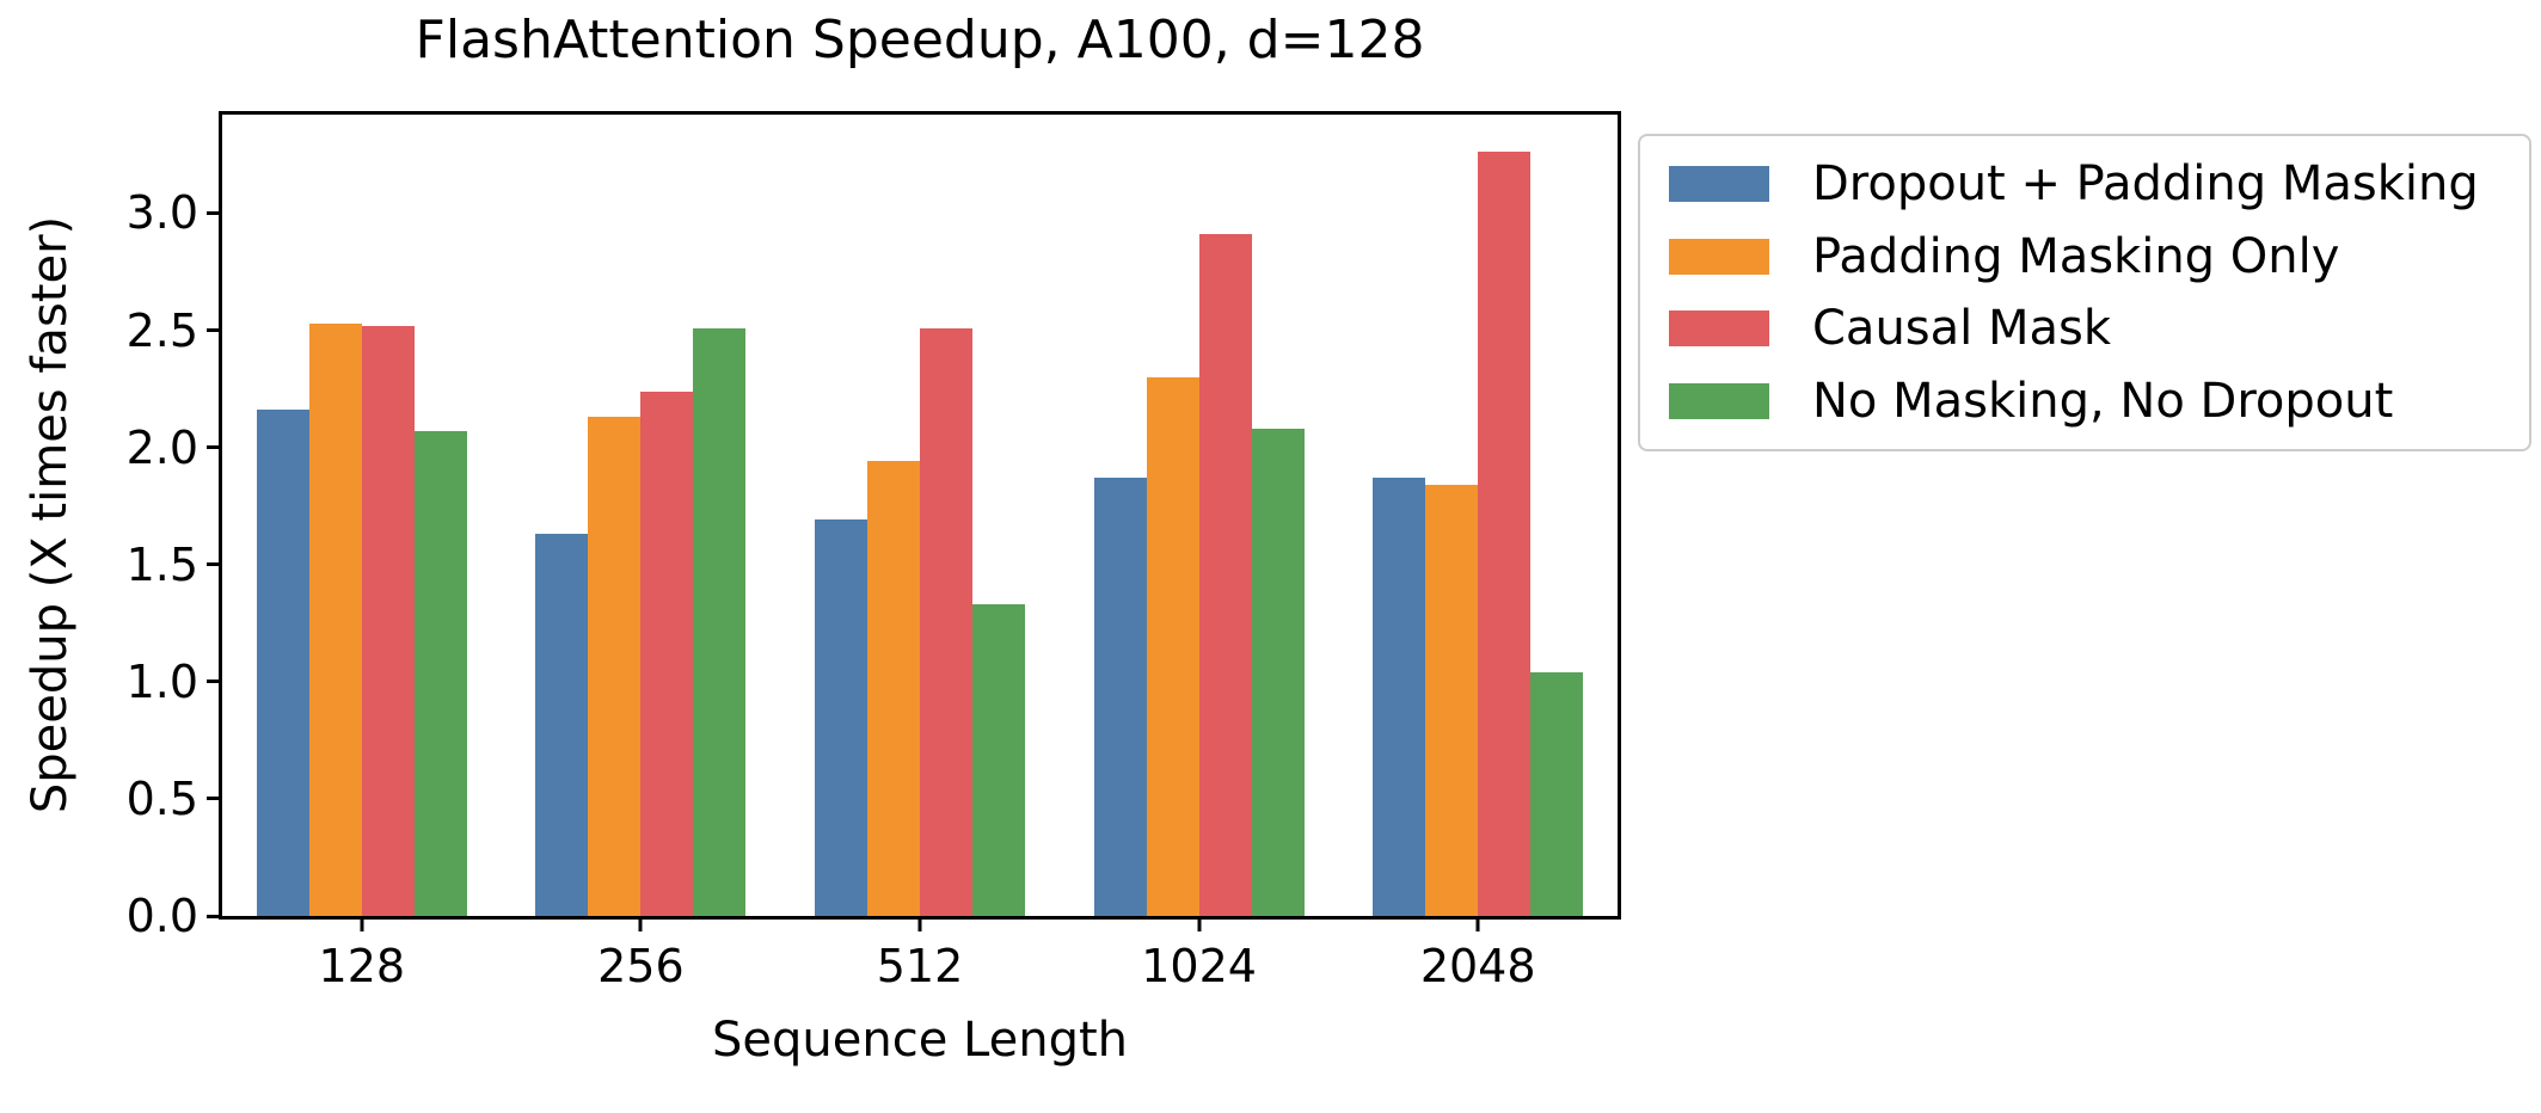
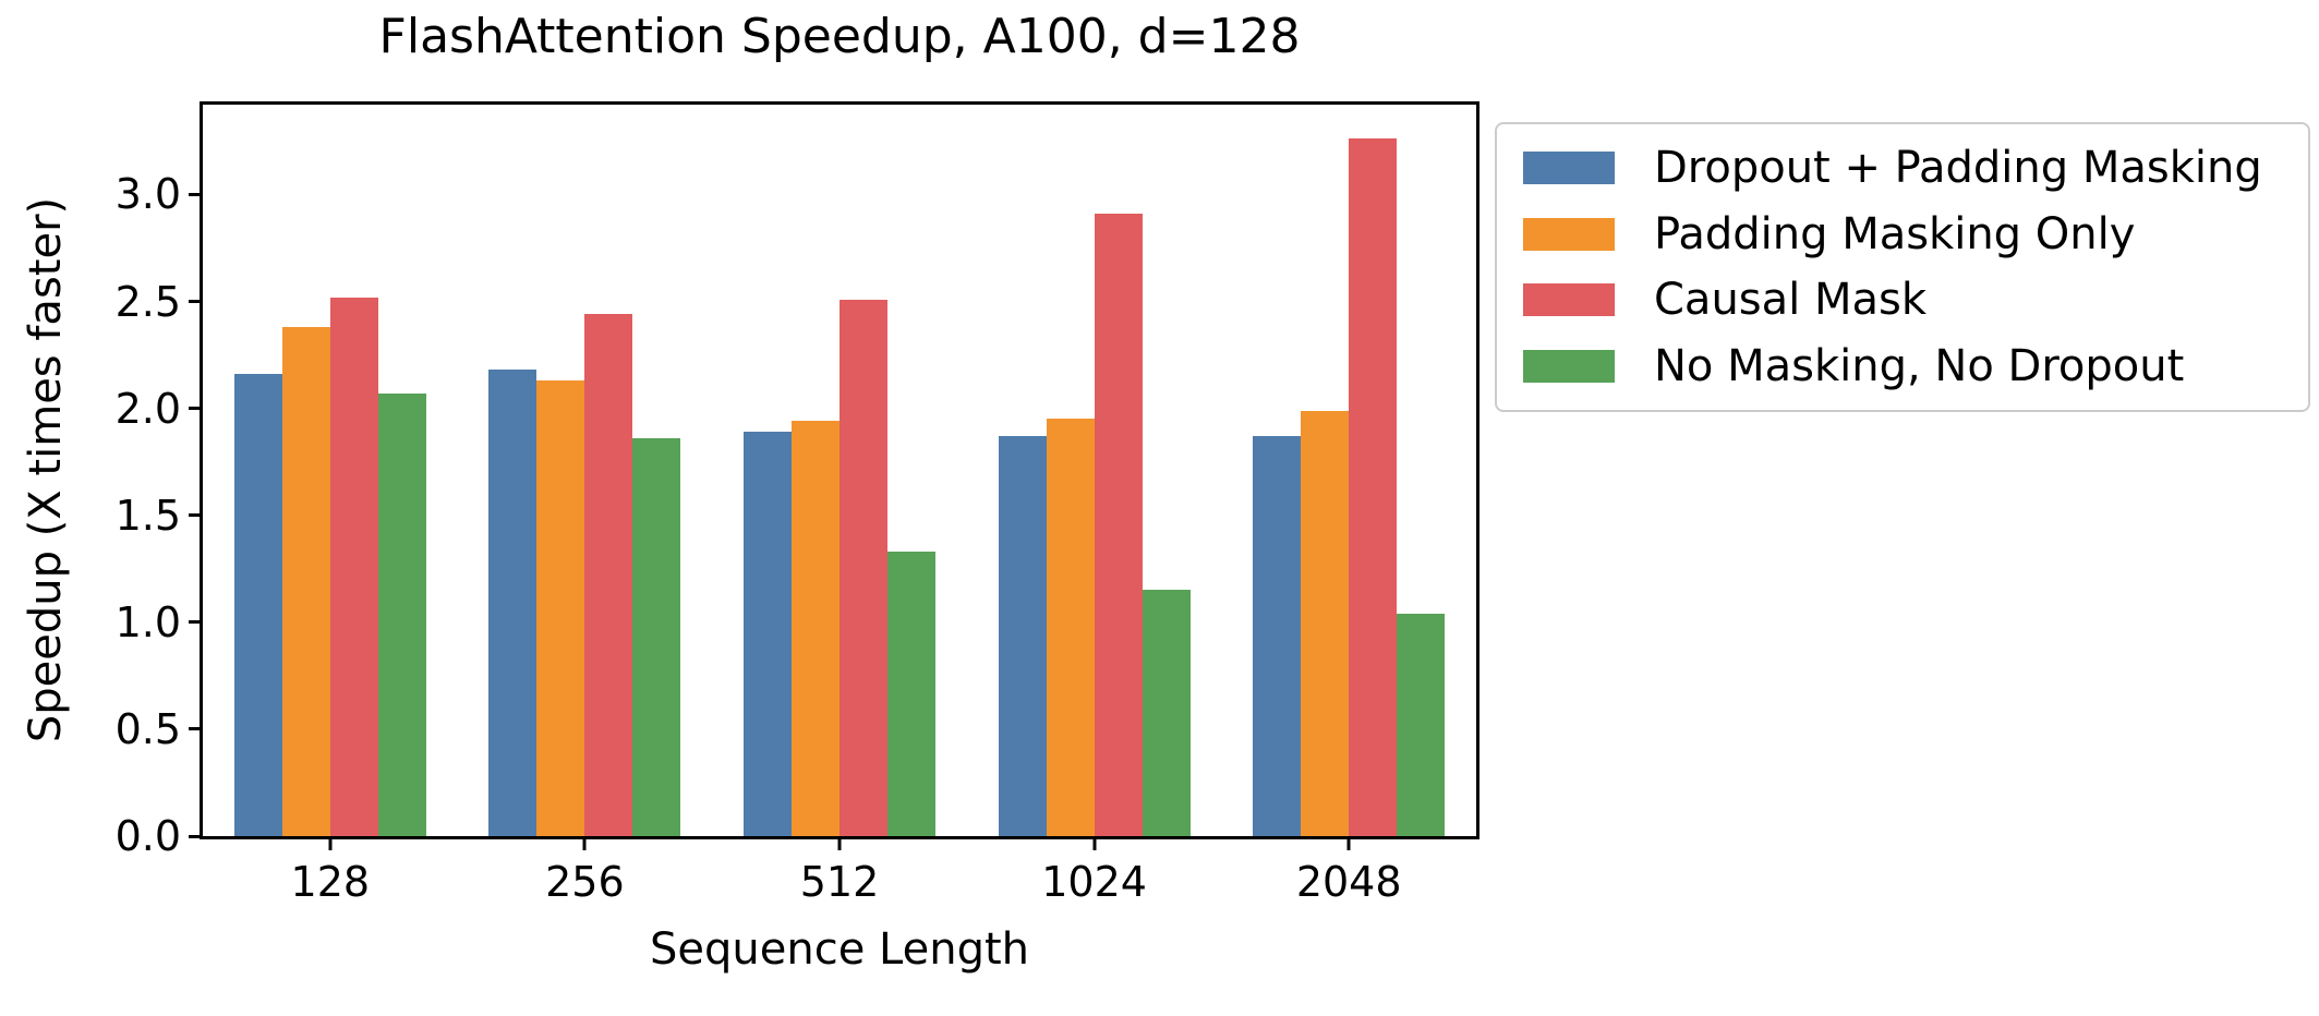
Padding Masking Only/128: 2.53 -> 2.38
Dropout + Padding Masking/256: 1.63 -> 2.18
Causal Mask/256: 2.24 -> 2.44
No Masking, No Dropout/256: 2.51 -> 1.86
Dropout + Padding Masking/512: 1.69 -> 1.89
Padding Masking Only/1024: 2.30 -> 1.95
No Masking, No Dropout/1024: 2.08 -> 1.15
Padding Masking Only/2048: 1.84 -> 1.99
